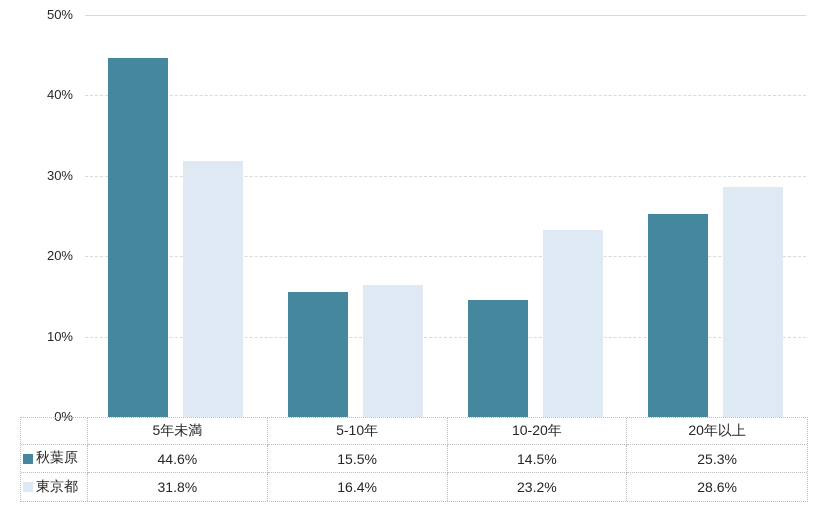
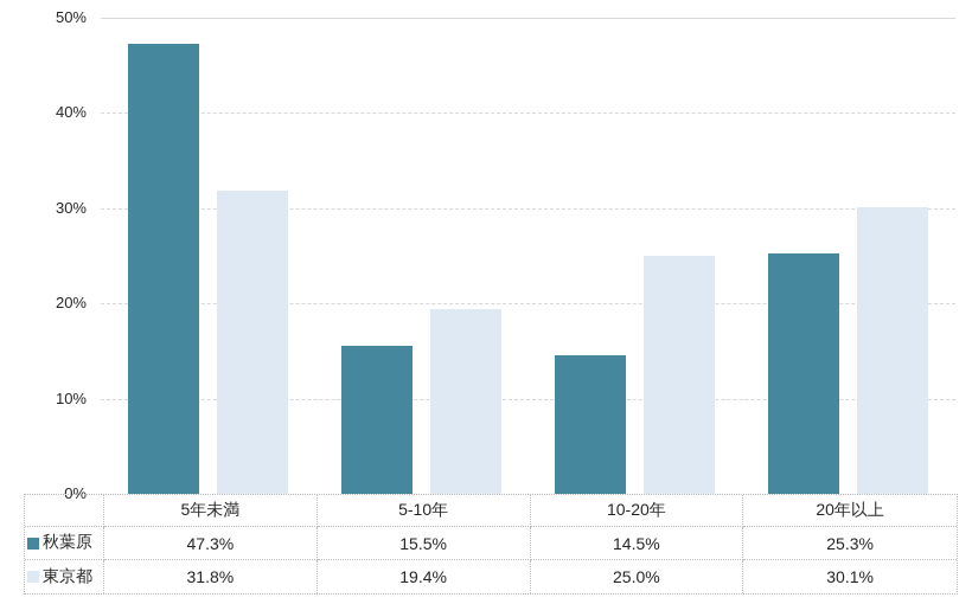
秋葉原/5年未満: 44.6% -> 47.3%
東京都/5-10年: 16.4% -> 19.4%
東京都/10-20年: 23.2% -> 25.0%
東京都/20年以上: 28.6% -> 30.1%
